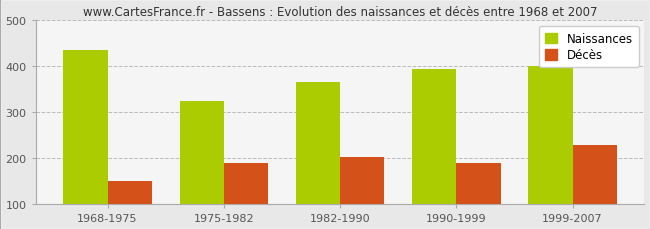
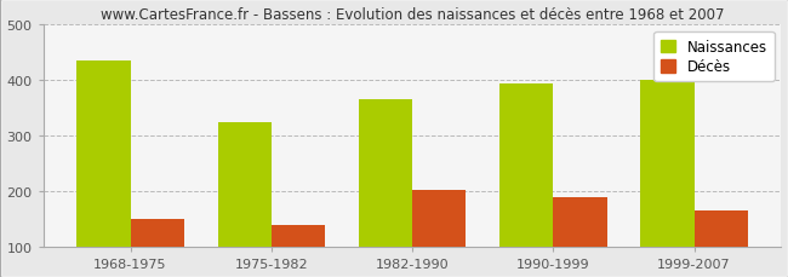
Décès/1975-1982: 190 -> 140
Décès/1999-2007: 230 -> 167
